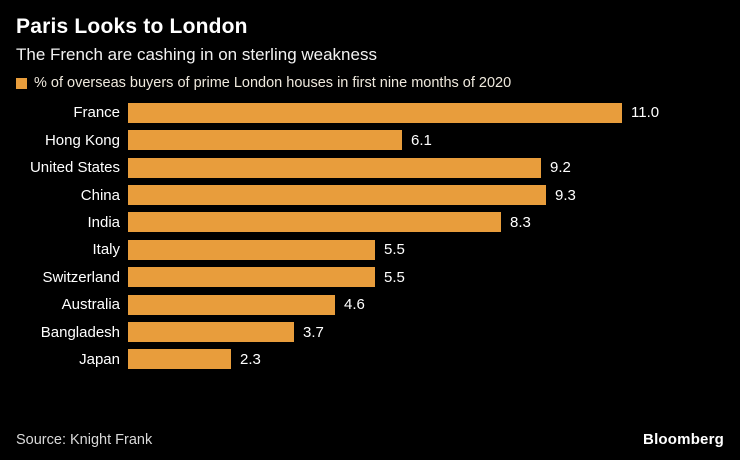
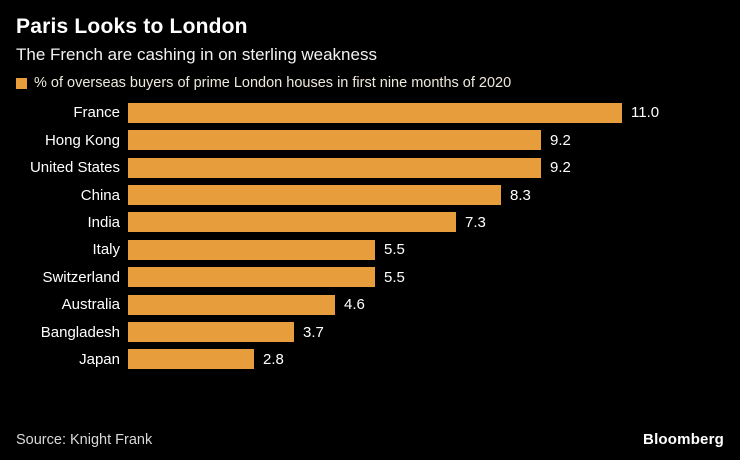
Hong Kong: 6.1 -> 9.2
China: 9.3 -> 8.3
India: 8.3 -> 7.3
Japan: 2.3 -> 2.8
